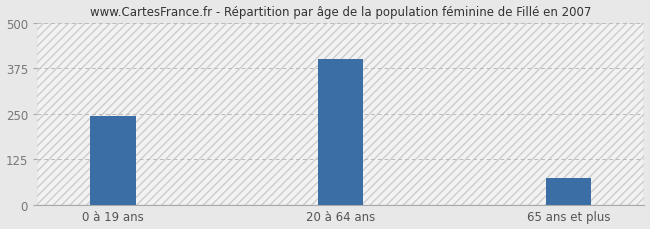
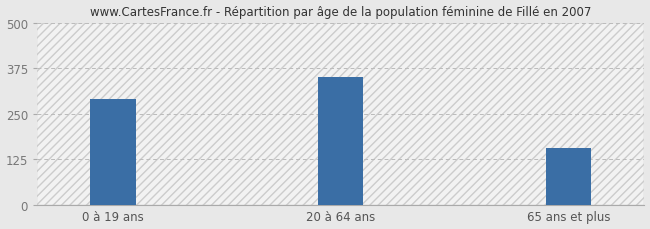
0 à 19 ans: 245 -> 290
20 à 64 ans: 400 -> 350
65 ans et plus: 75 -> 155
